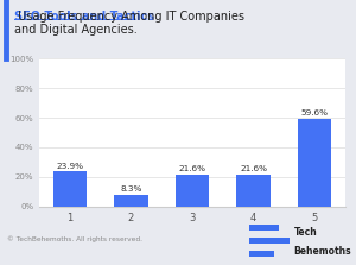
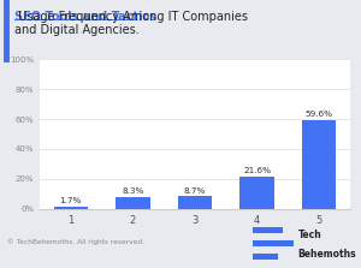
1: 23.9% -> 1.7%
3: 21.6% -> 8.7%
